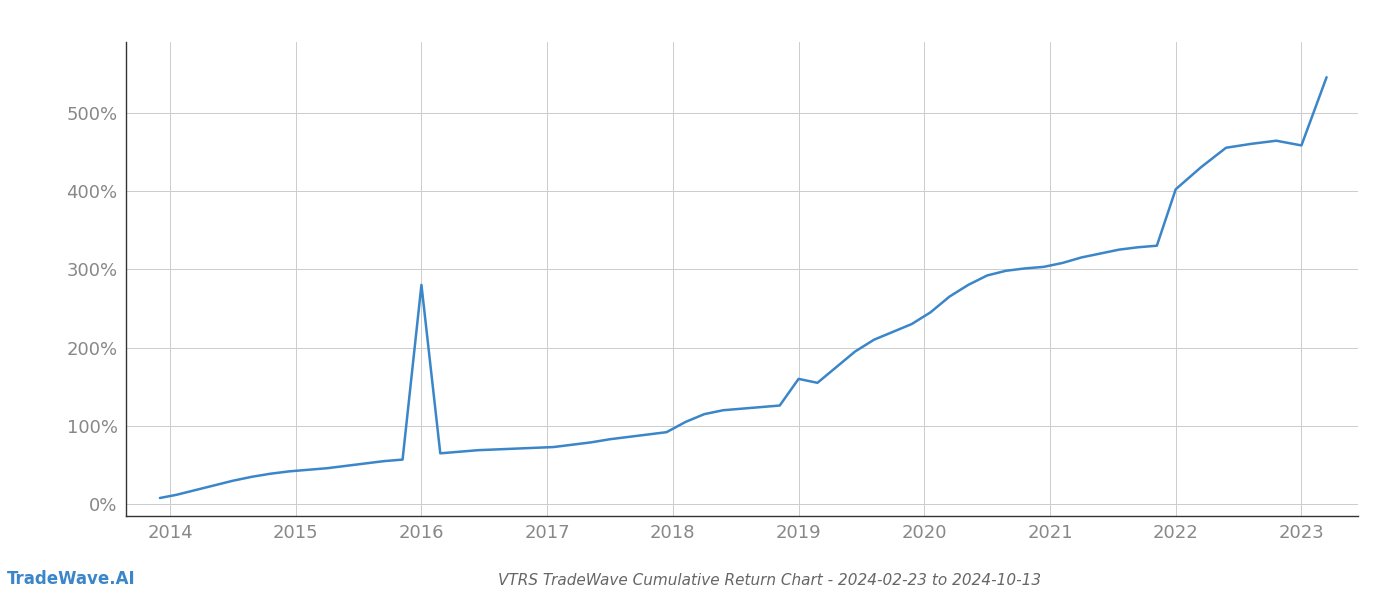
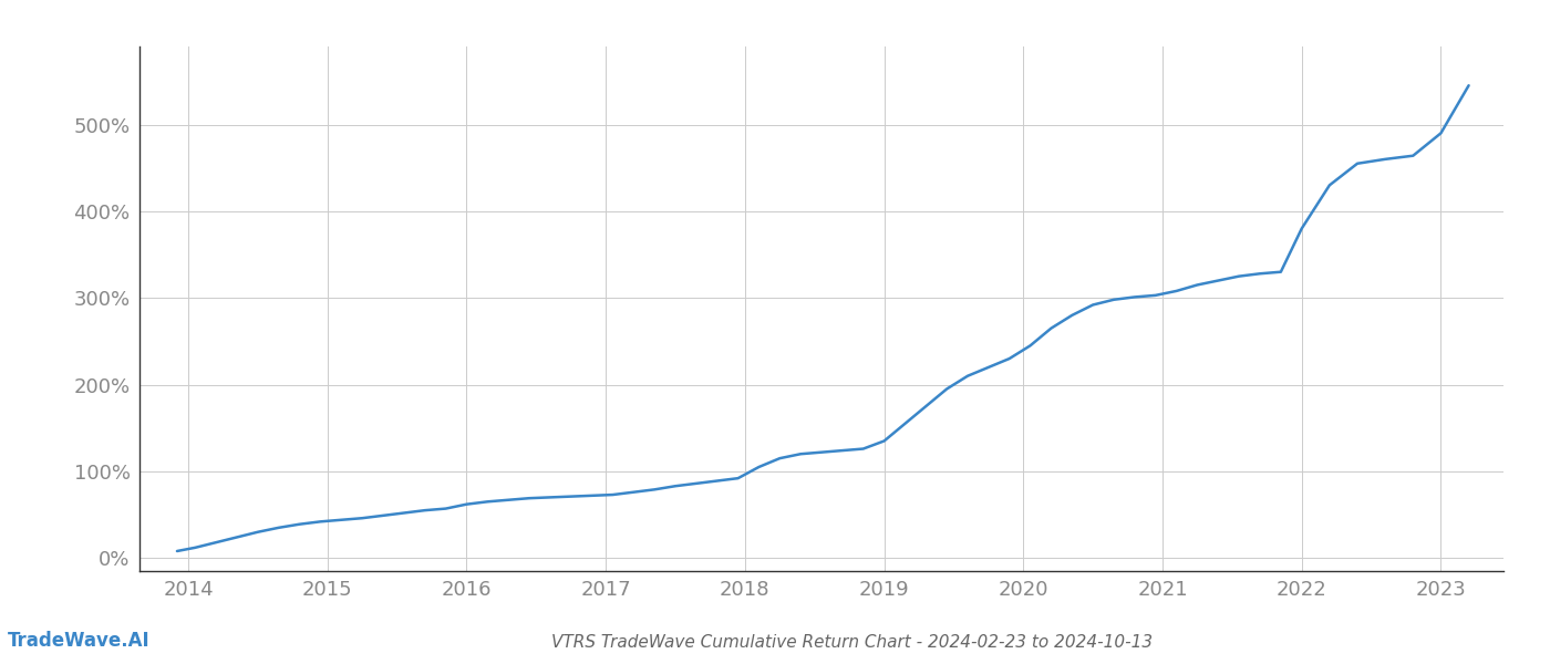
2016: 280% -> 62%
2019: 160% -> 135%
2022: 402% -> 380%
2023: 458% -> 490%
